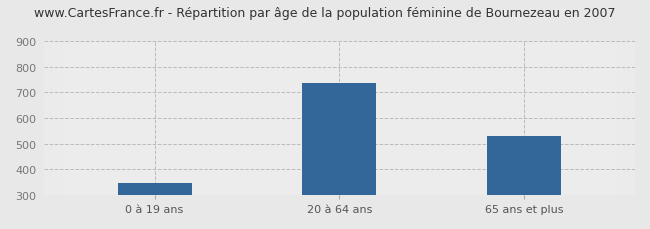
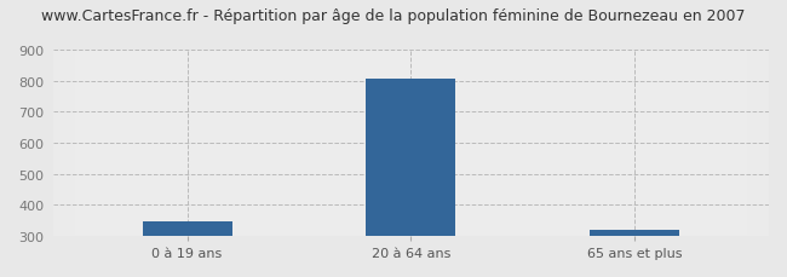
20 à 64 ans: 735 -> 805
65 ans et plus: 530 -> 318
